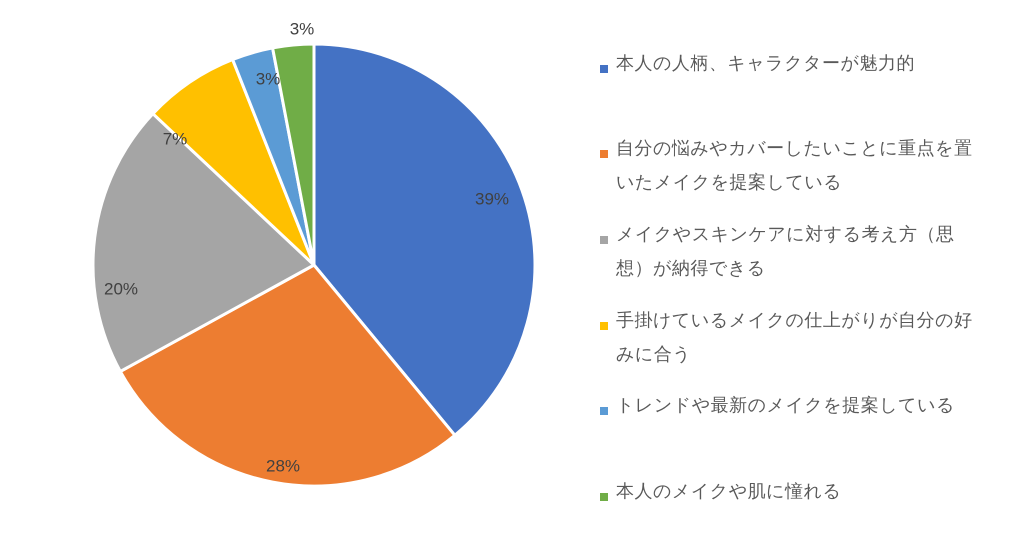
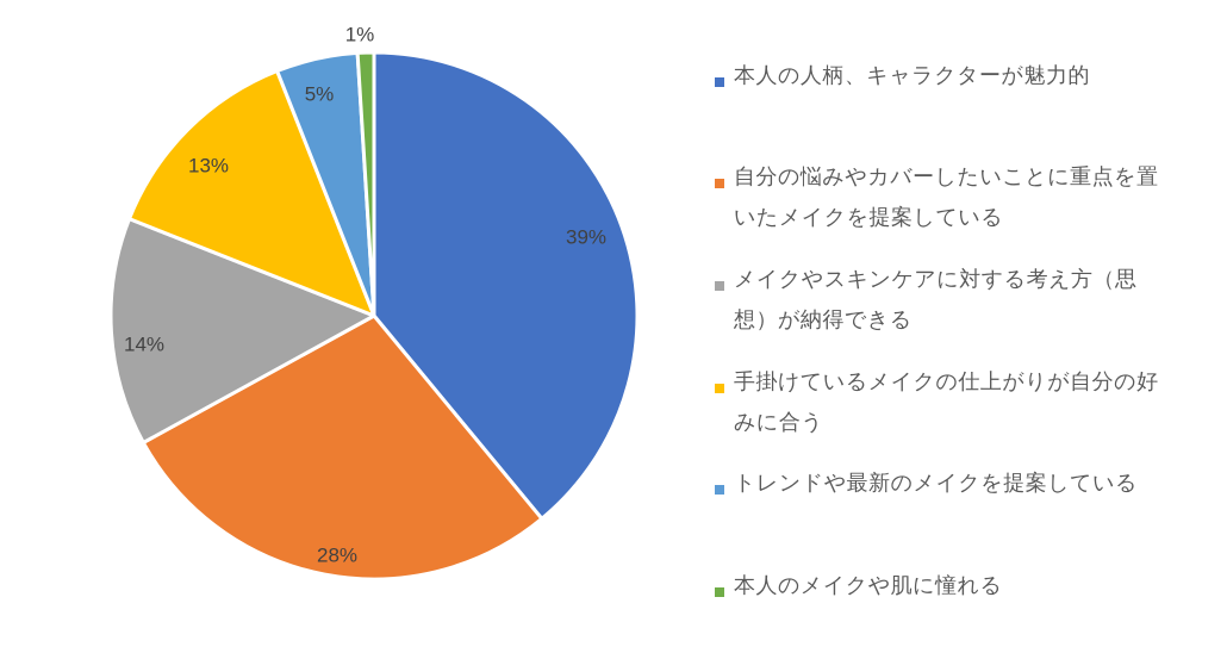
メイクやスキンケアに対する考え方（思想）が納得できる: 20% -> 14%
手掛けているメイクの仕上がりが自分の好みに合う: 7% -> 13%
トレンドや最新のメイクを提案している: 3% -> 5%
本人のメイクや肌に憧れる: 3% -> 1%
